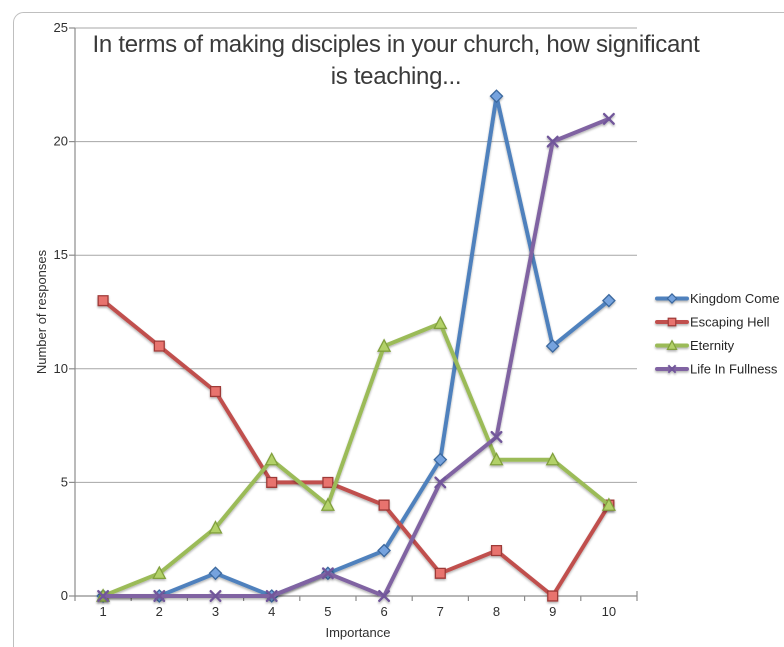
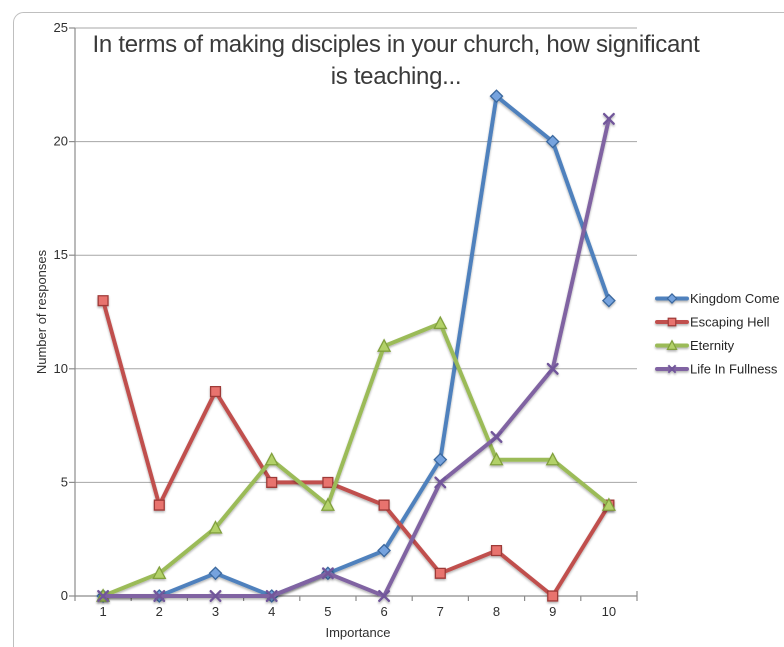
Escaping Hell/2: 11 -> 4
Kingdom Come/9: 11 -> 20
Life In Fullness/9: 20 -> 10
